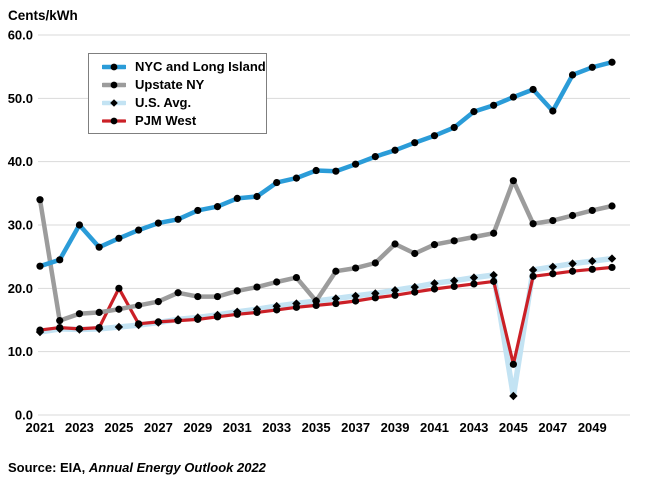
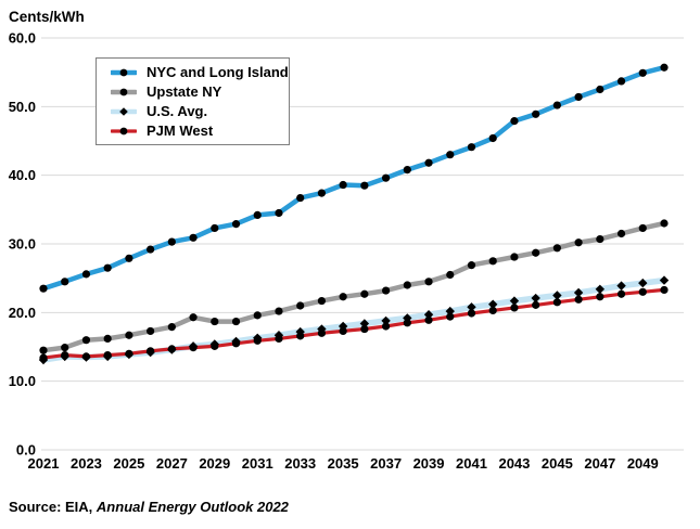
Upstate NY/2021: 34 -> 14
NYC and Long Island/2023: 30 -> 26
PJM West/2025: 20 -> 14
Upstate NY/2035: 18 -> 22
Upstate NY/2039: 27 -> 24
Upstate NY/2045: 37 -> 29
U.S. Avg./2045: 3 -> 22
PJM West/2045: 8 -> 22
NYC and Long Island/2047: 48 -> 52
